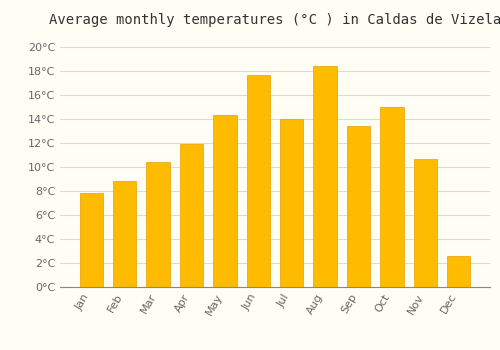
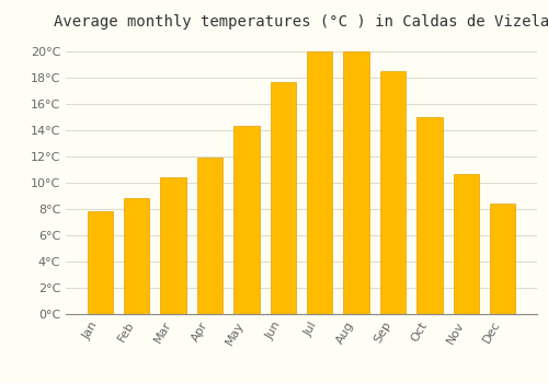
Jul: 14.0°C -> 20.0°C
Aug: 18.4°C -> 20.0°C
Sep: 13.4°C -> 18.5°C
Dec: 2.6°C -> 8.4°C
